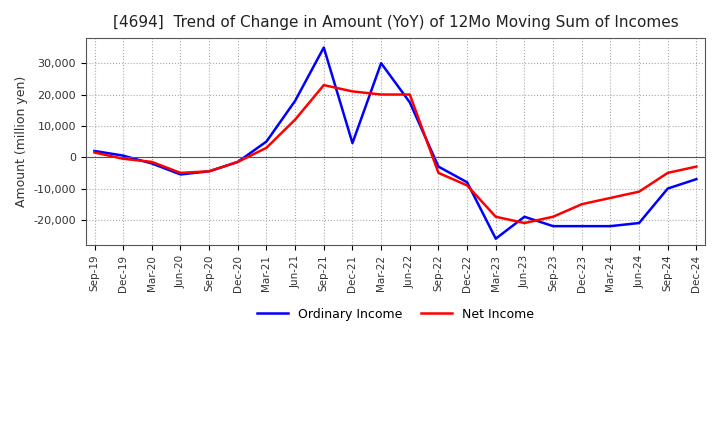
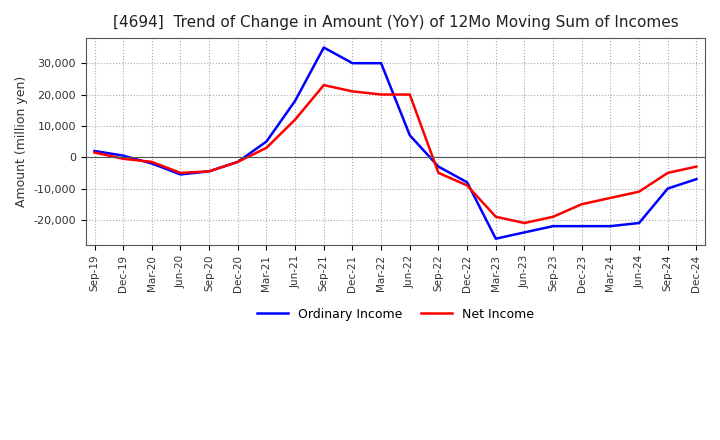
Ordinary Income/Dec-21: 4,500 -> 30,000
Ordinary Income/Jun-22: 17,500 -> 7,000
Ordinary Income/Jun-23: -19,000 -> -24,000
